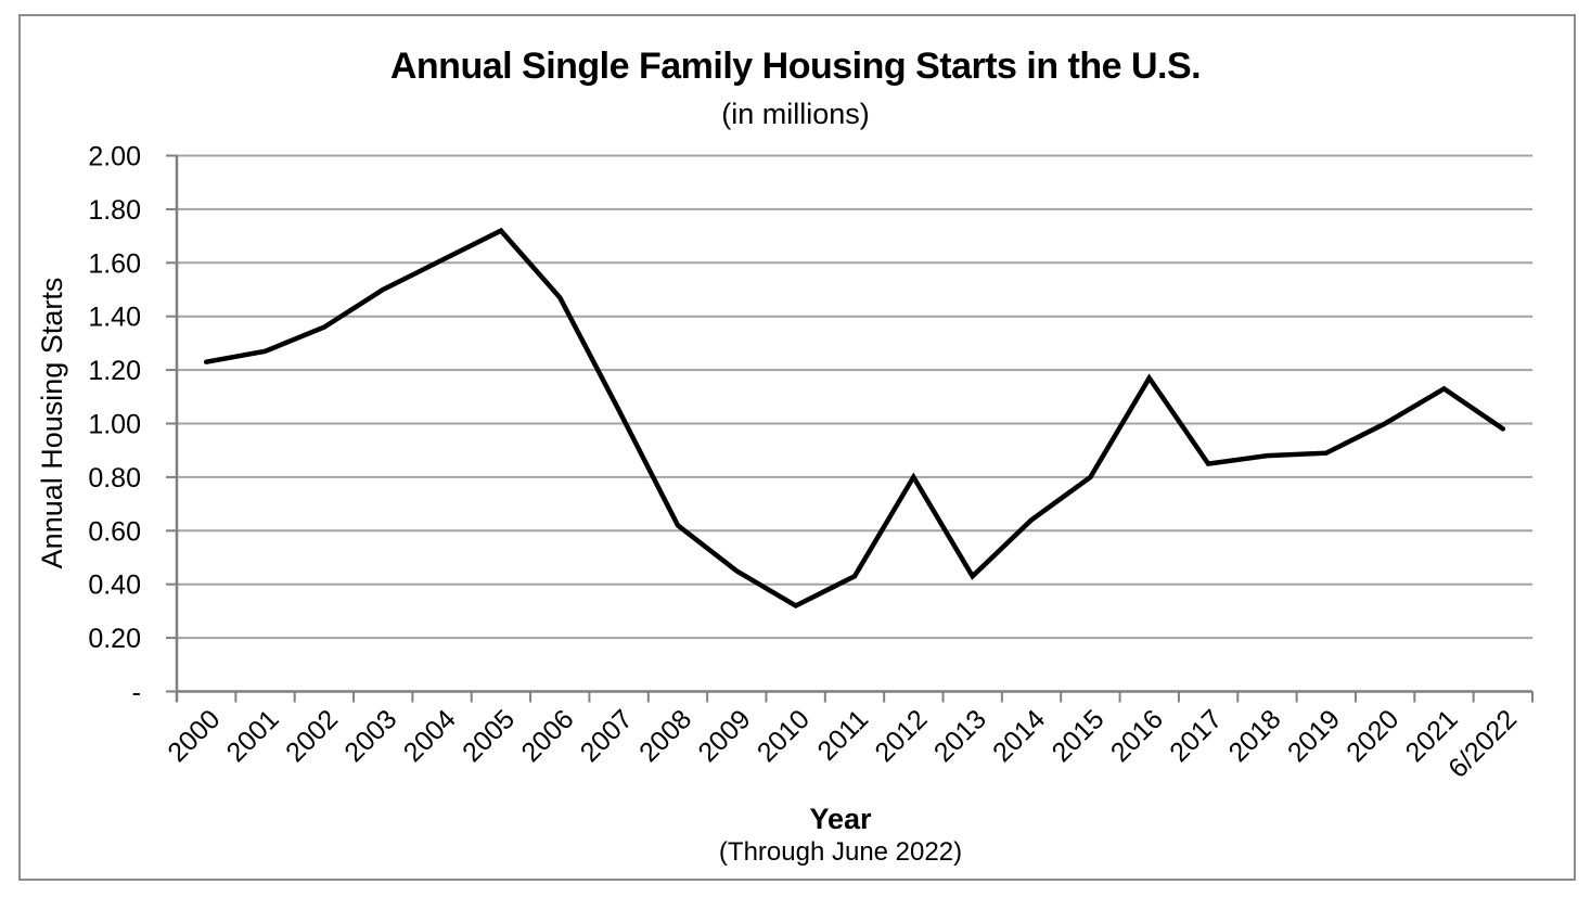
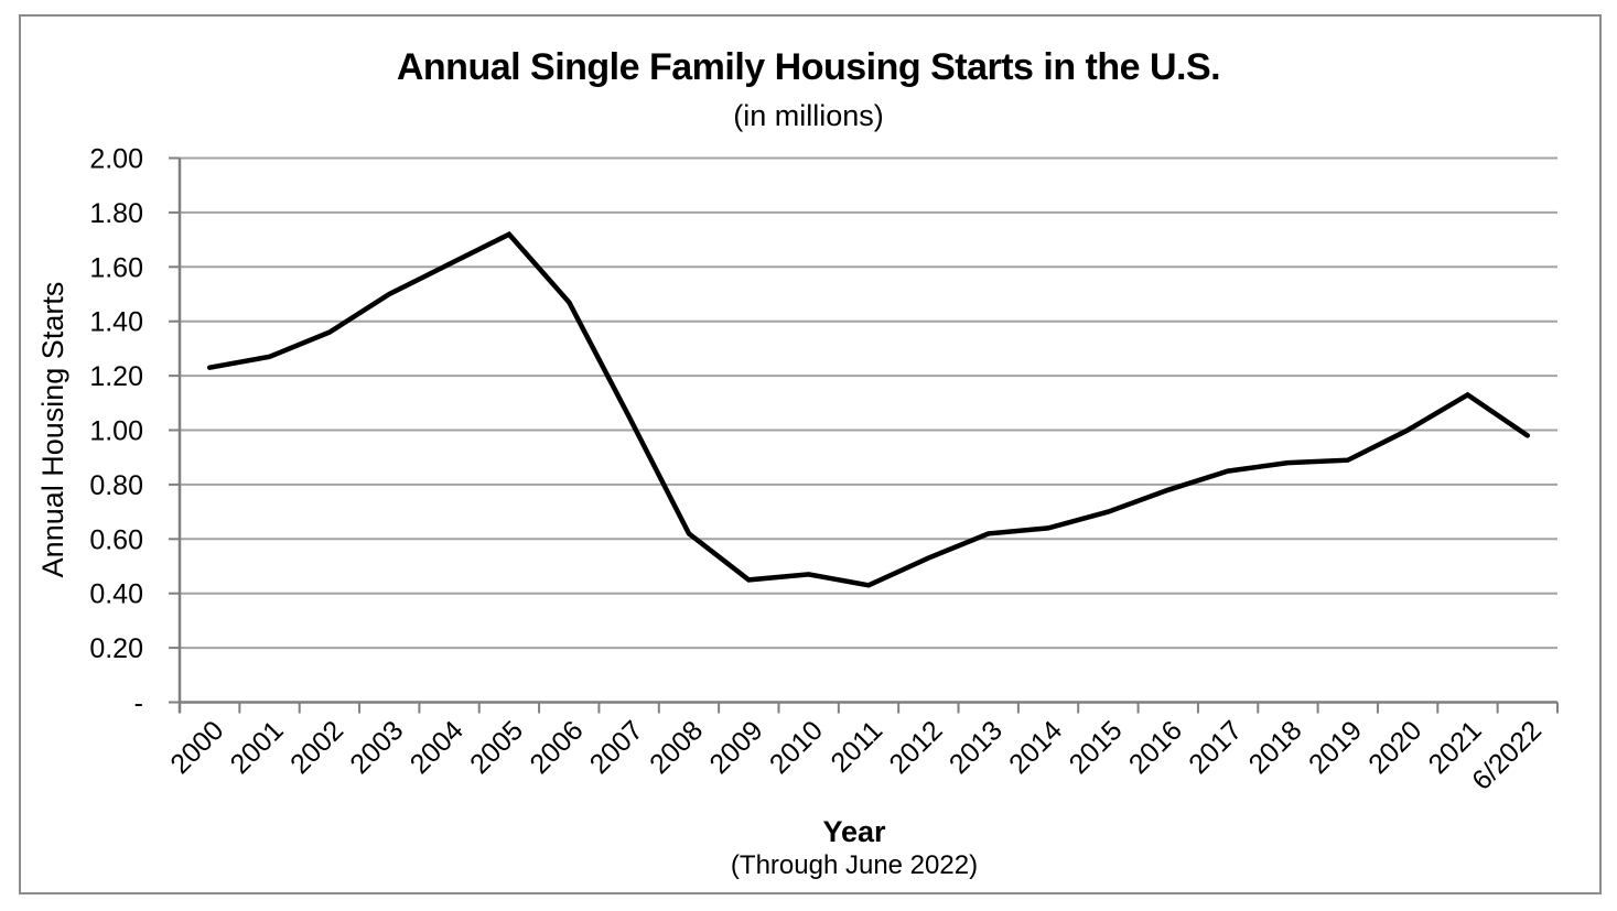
2010: 0.32 -> 0.47
2012: 0.80 -> 0.53
2013: 0.43 -> 0.62
2015: 0.80 -> 0.70
2016: 1.17 -> 0.78
